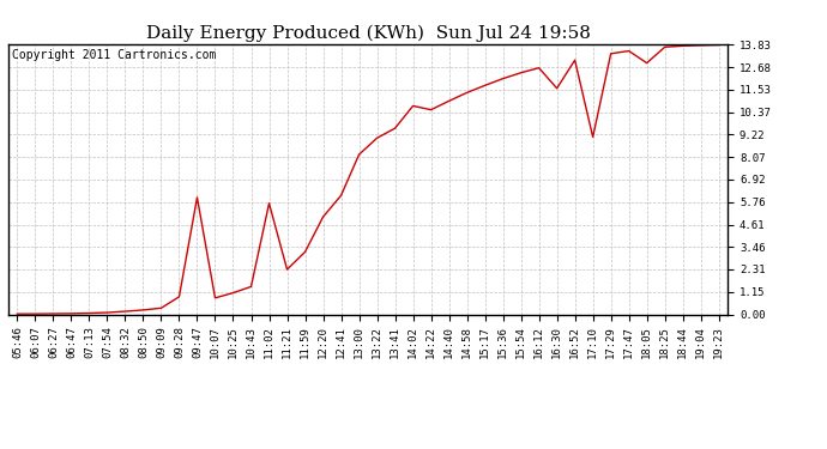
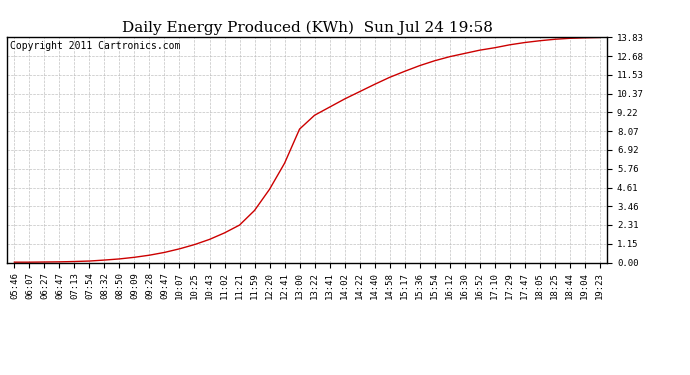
09:28: 0.9 -> 0.5
09:47: 6.0 -> 0.6
11:02: 5.7 -> 1.8
12:20: 5.0 -> 4.5
14:02: 10.7 -> 10.1
16:30: 11.6 -> 12.8
17:10: 9.1 -> 13.2
18:05: 12.9 -> 13.6
